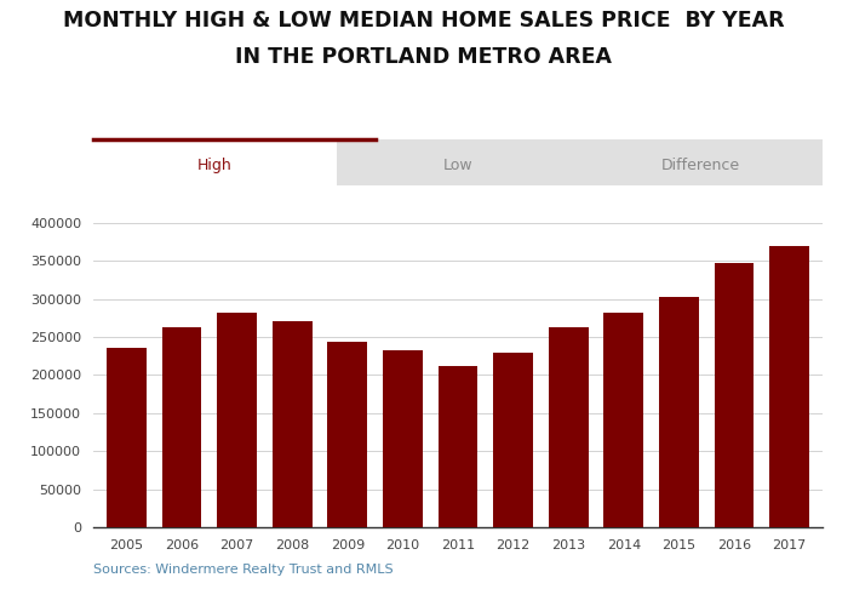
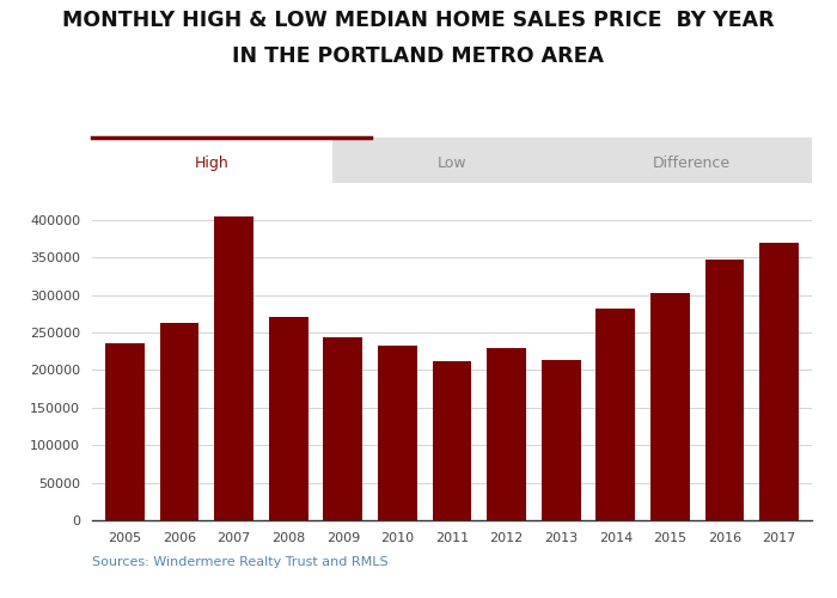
2007: 282000 -> 404000
2013: 263000 -> 214000
